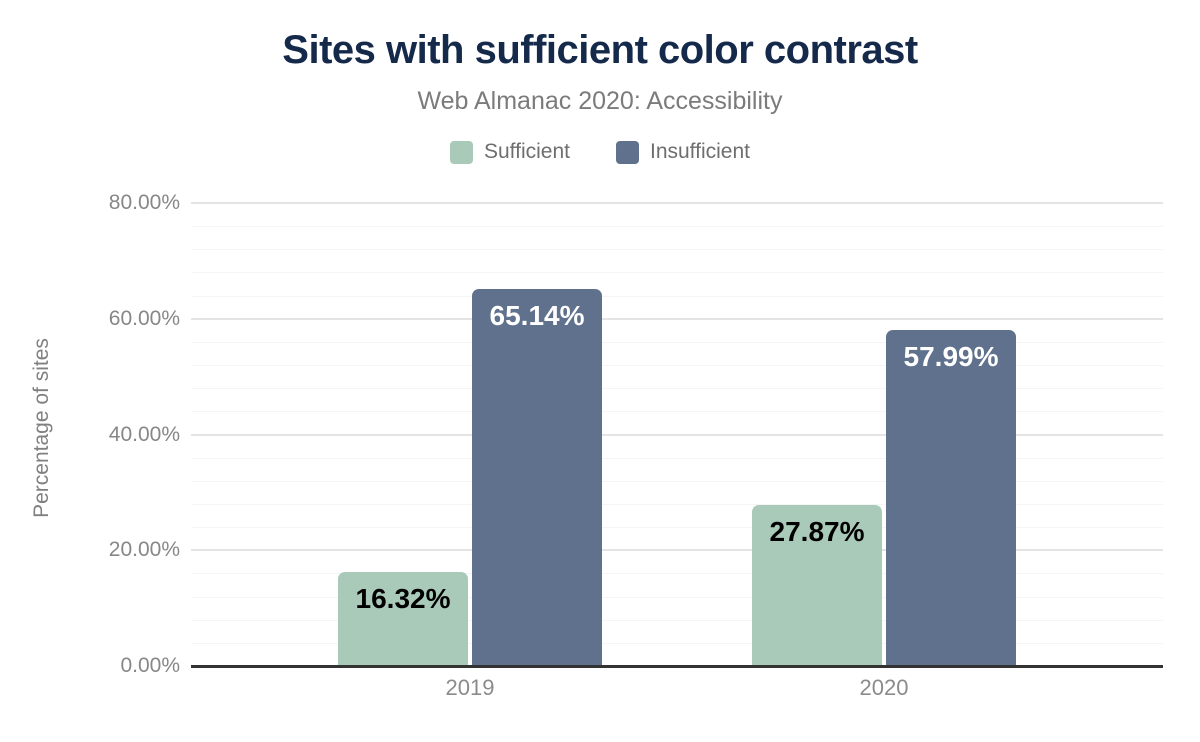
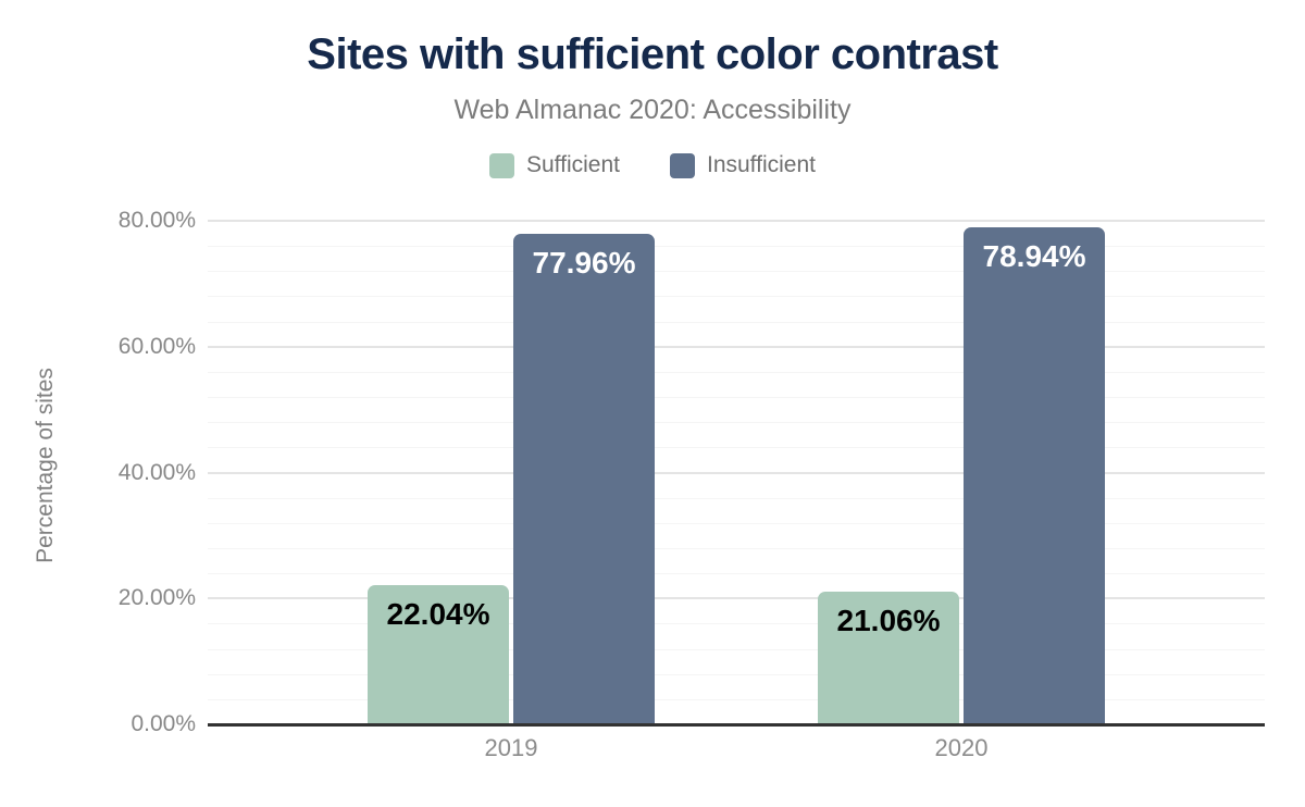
Sufficient/2019: 16.32% -> 22.04%
Insufficient/2019: 65.14% -> 77.96%
Sufficient/2020: 27.87% -> 21.06%
Insufficient/2020: 57.99% -> 78.94%
